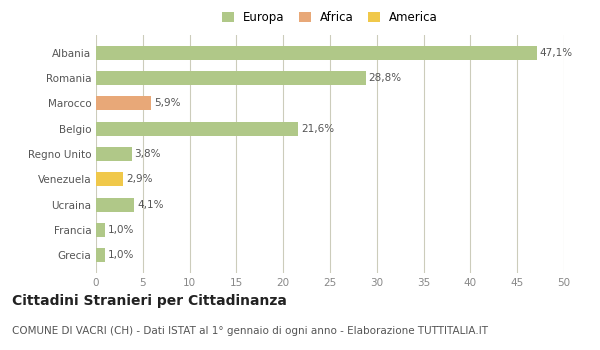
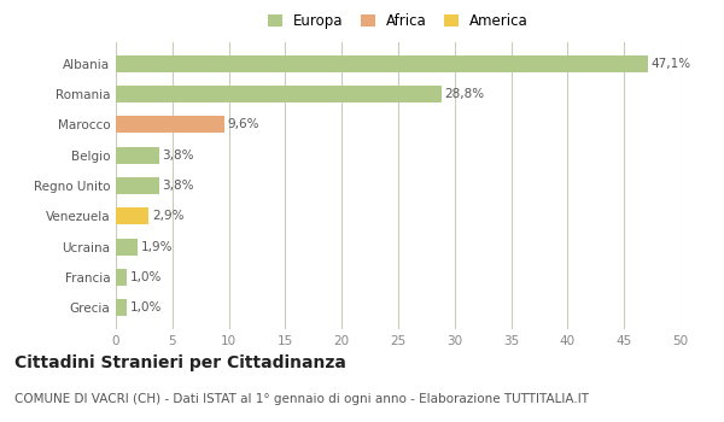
Marocco: 5,9% -> 9,6%
Belgio: 21,6% -> 3,8%
Ucraina: 4,1% -> 1,9%
